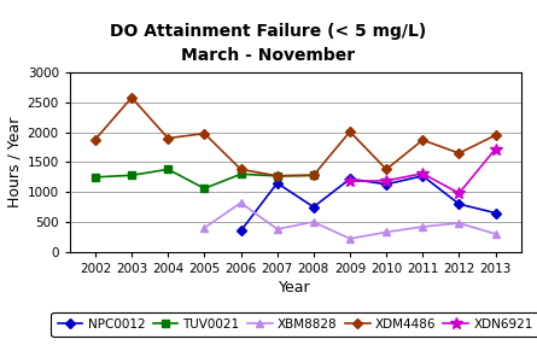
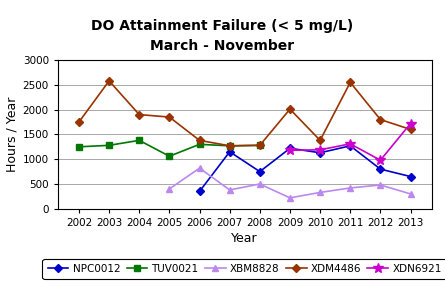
XDM4486/2002: 1880 -> 1750
XDM4486/2005: 1980 -> 1850
XDM4486/2011: 1870 -> 2550
XDM4486/2012: 1650 -> 1800
XDM4486/2013: 1950 -> 1600
